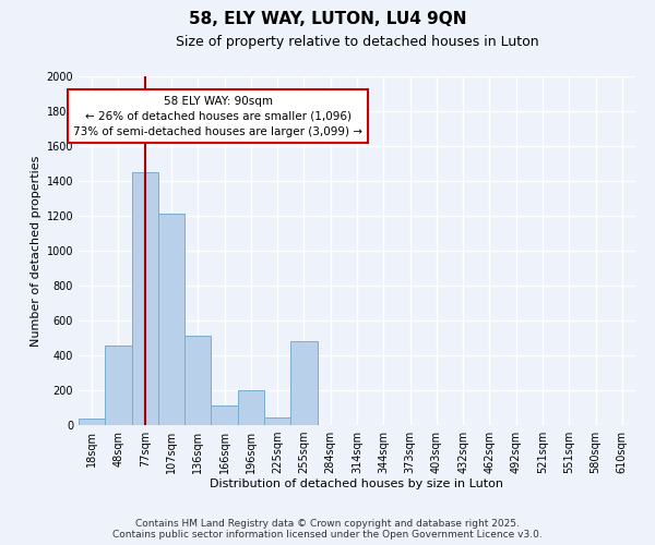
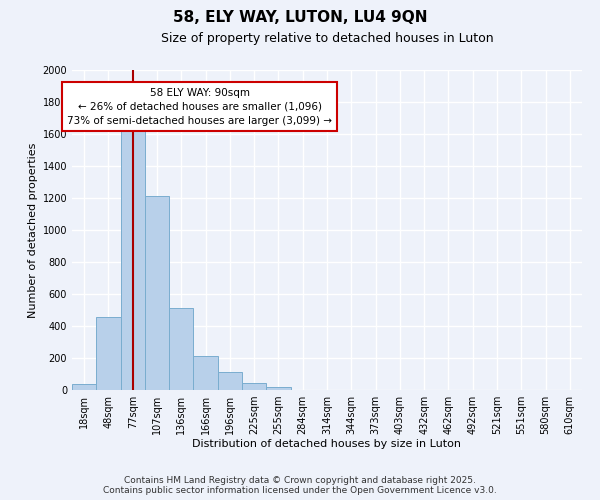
77sqm: 1450 -> 1630
166sqm: 110 -> 220
196sqm: 200 -> 120
255sqm: 480 -> 20
